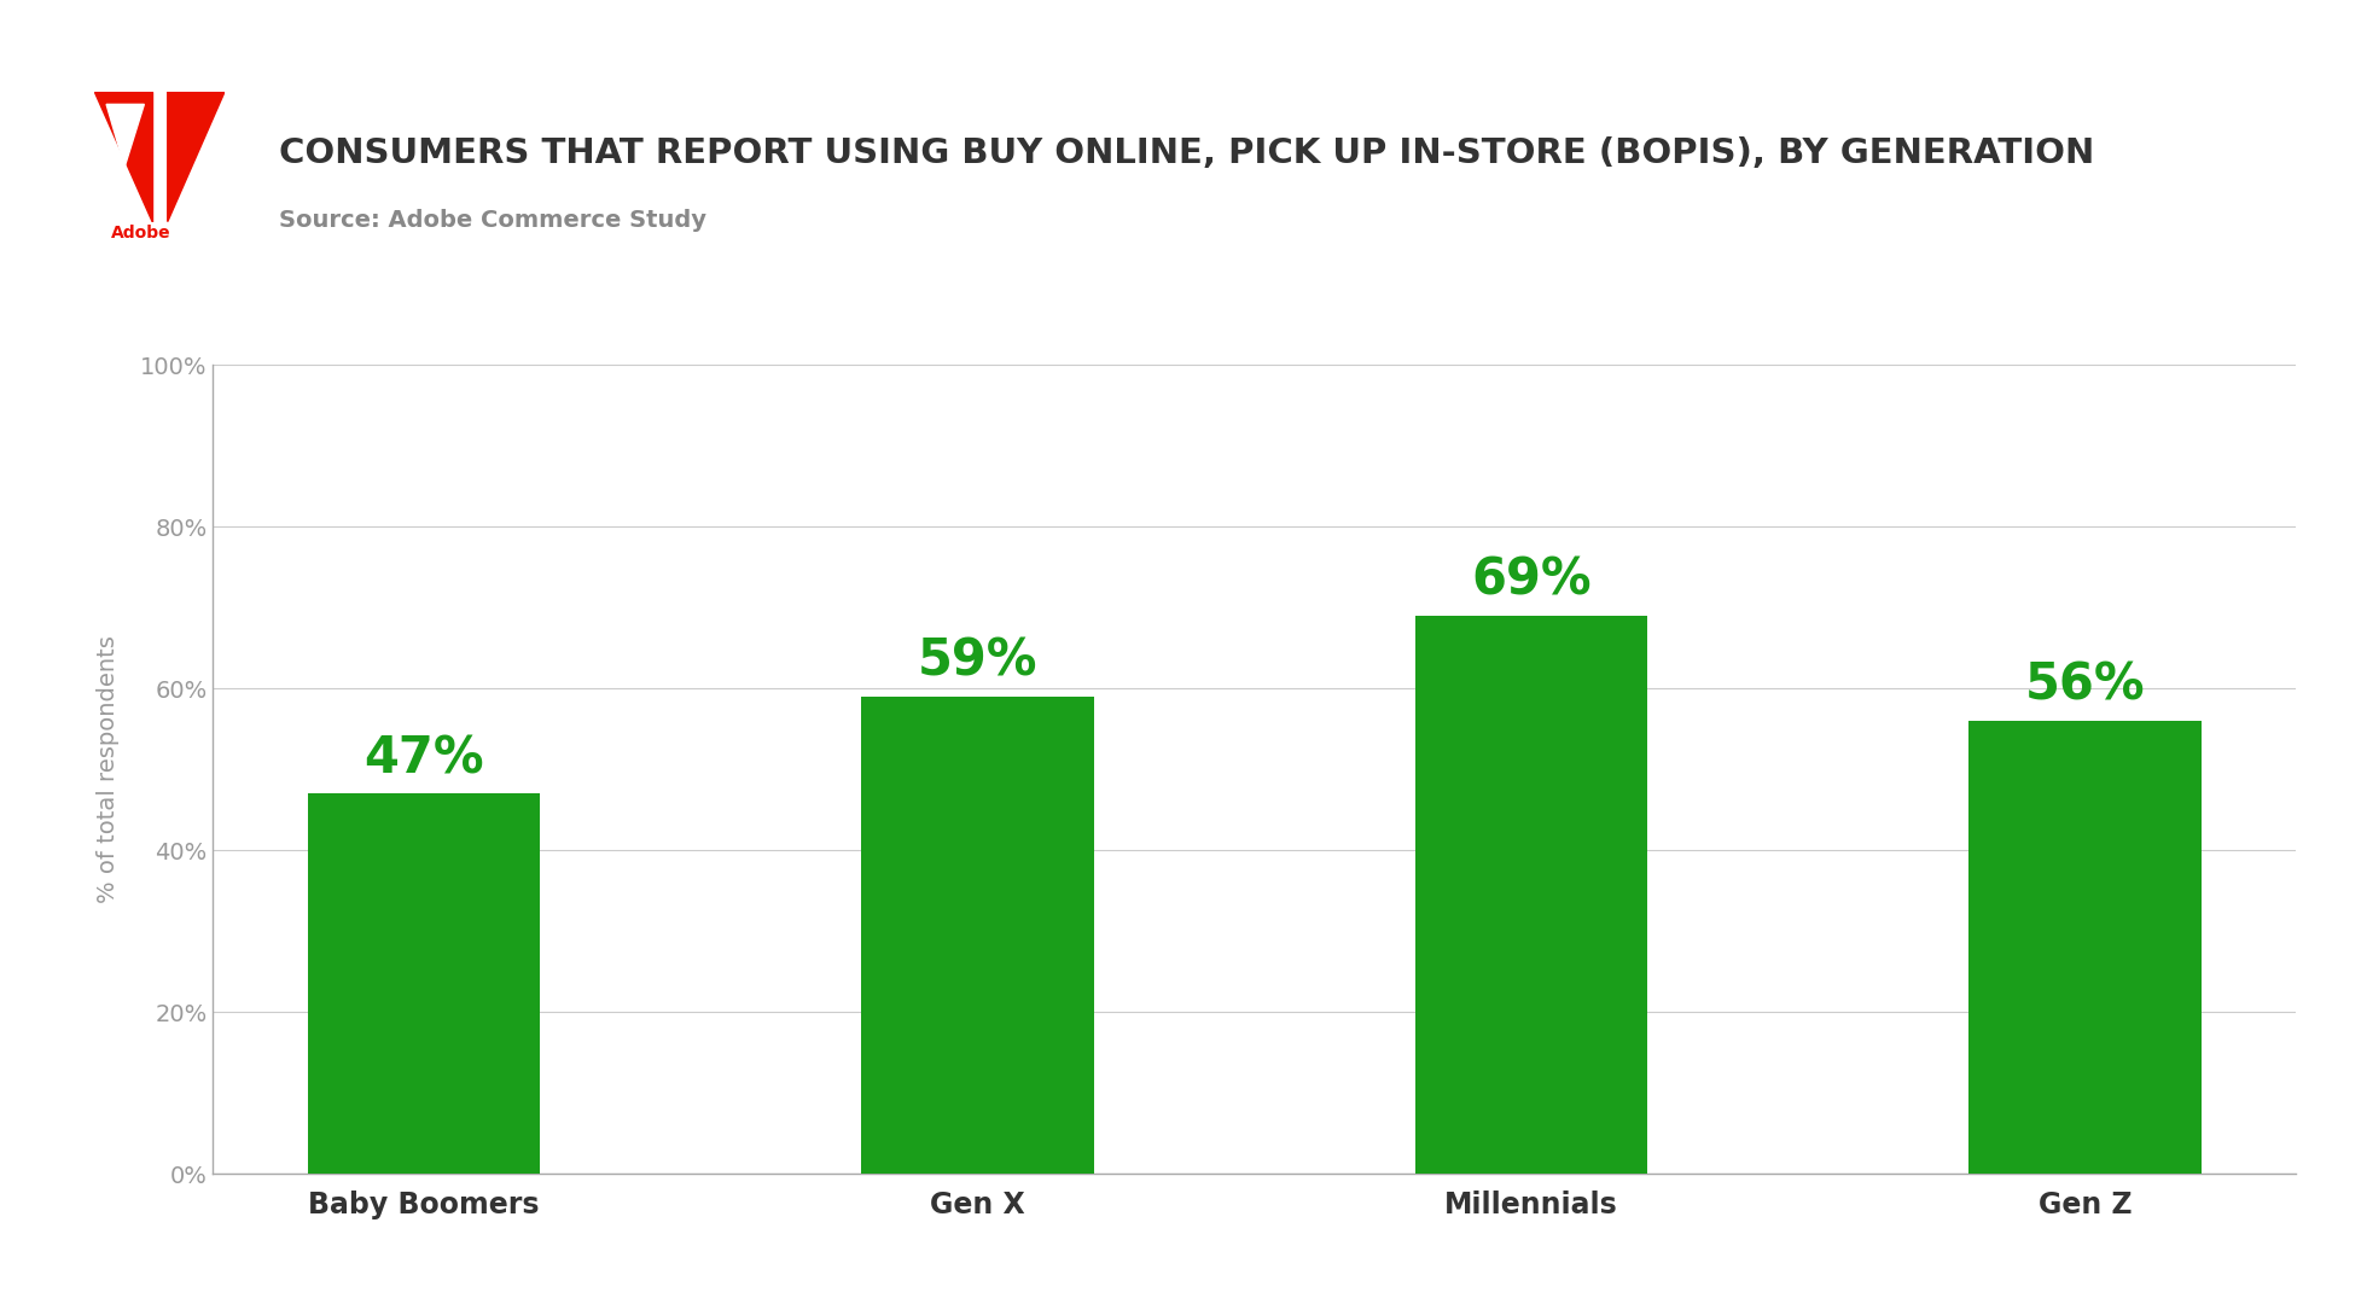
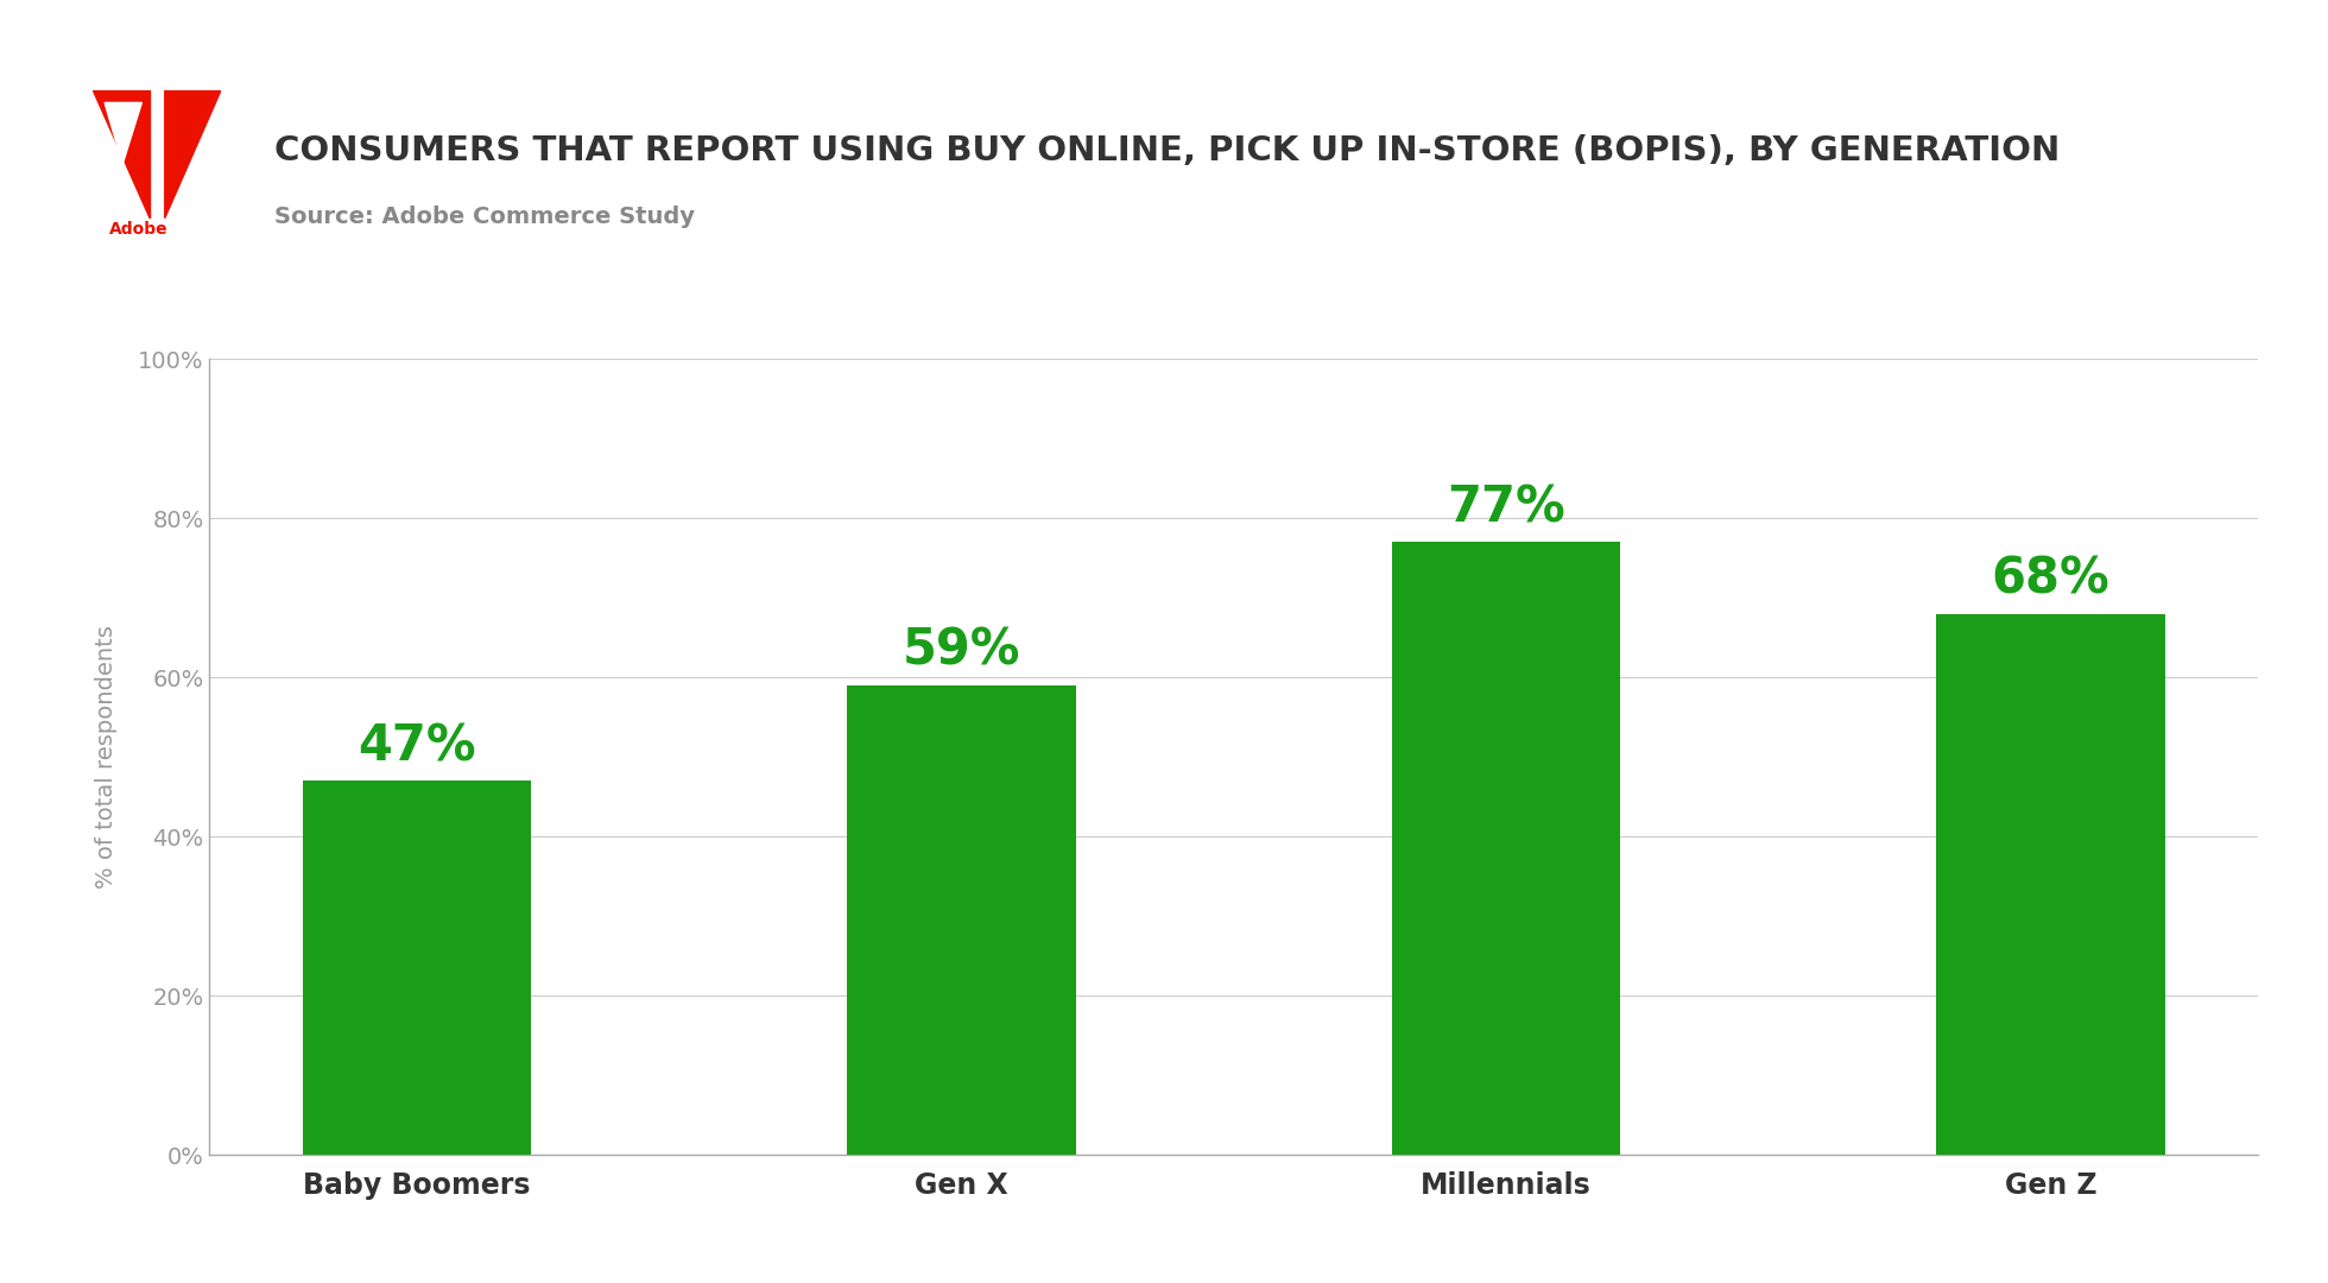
Millennials: 69% -> 77%
Gen Z: 56% -> 68%
